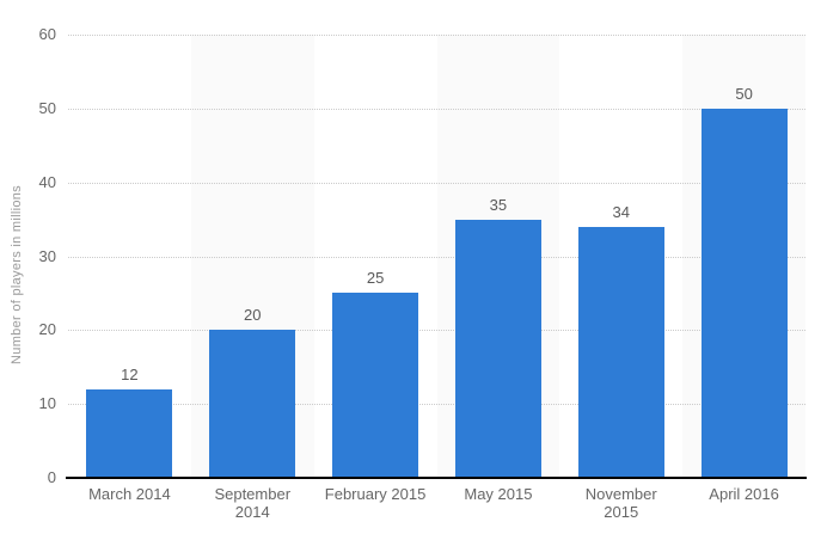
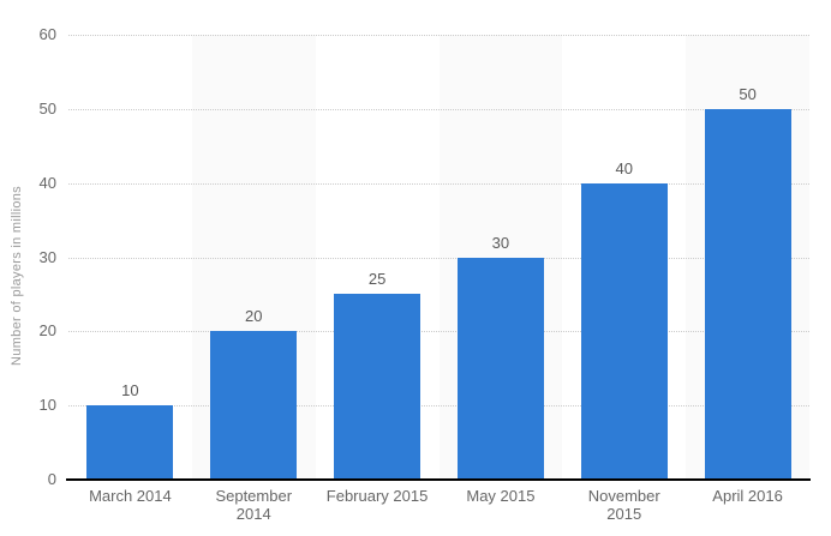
March 2014: 12 -> 10
May 2015: 35 -> 30
November 2015: 34 -> 40
